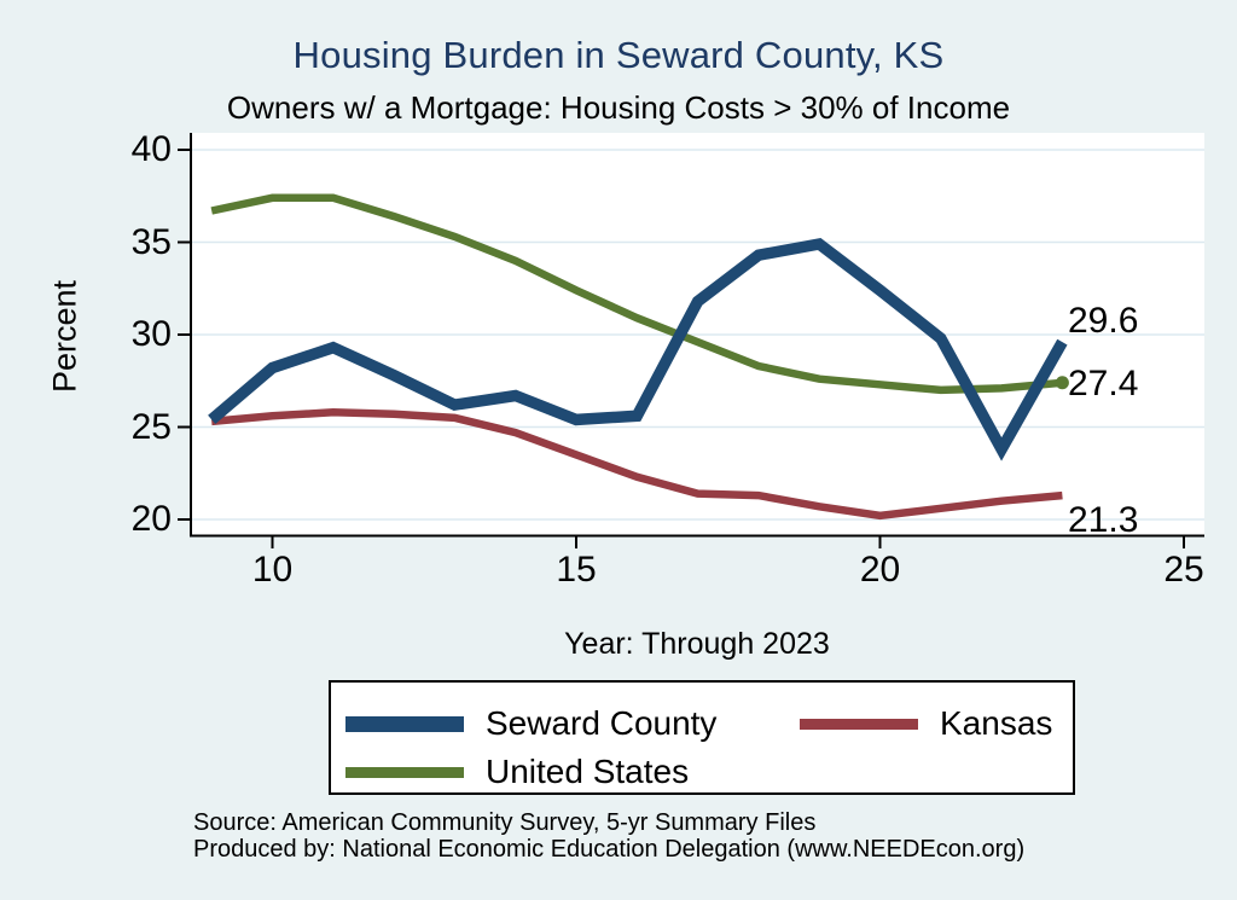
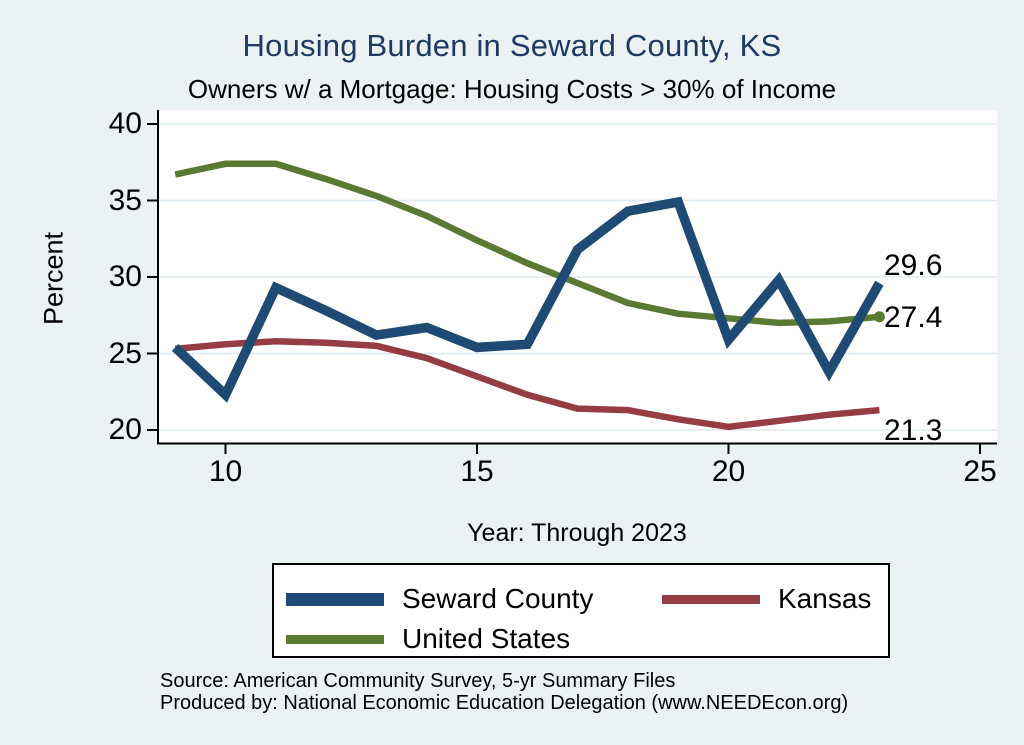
Seward County/10: 28.2 -> 22.3
Seward County/20: 32.4 -> 25.9
